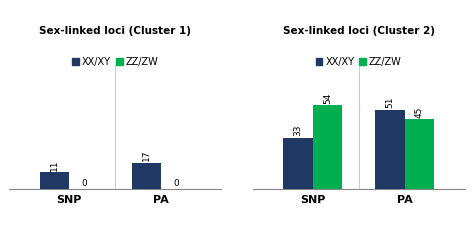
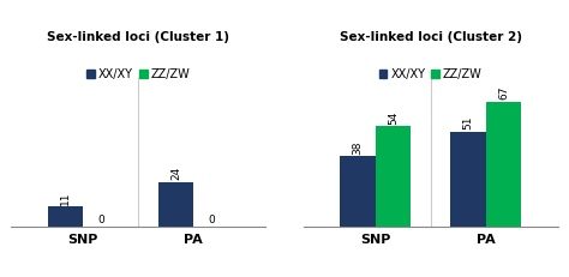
Sex-linked loci (Cluster 1)/XX/XY/PA: 17 -> 24
Sex-linked loci (Cluster 2)/XX/XY/SNP: 33 -> 38
Sex-linked loci (Cluster 2)/ZZ/ZW/PA: 45 -> 67
